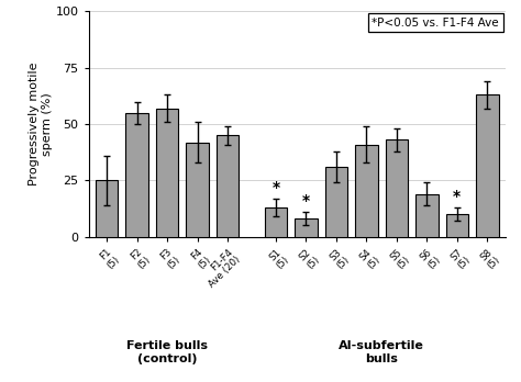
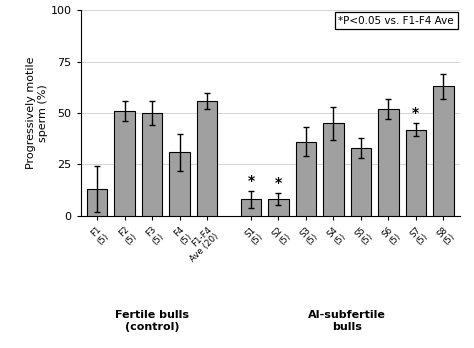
F1 (5): 25 -> 13
F2 (5): 55 -> 51
F3 (5): 57 -> 50
F4 (5): 42 -> 31
F1-F4 Ave (20): 45 -> 56
S1 (5): 13 -> 8
S3 (5): 31 -> 36
S4 (5): 41 -> 45
S5 (5): 43 -> 33
S6 (5): 19 -> 52
S7 (5): 10 -> 42
